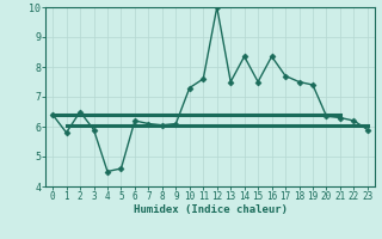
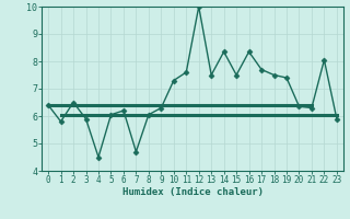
5: 4.60 -> 6.05
7: 6.10 -> 4.70
9: 6.10 -> 6.30
22: 6.20 -> 8.05
